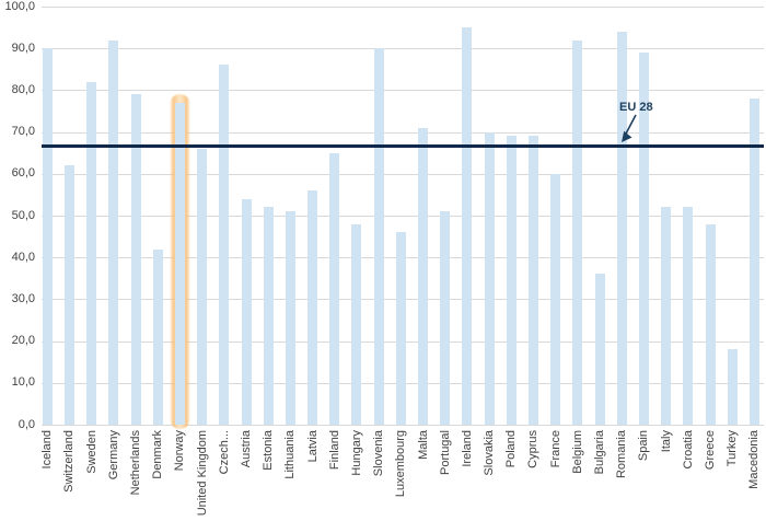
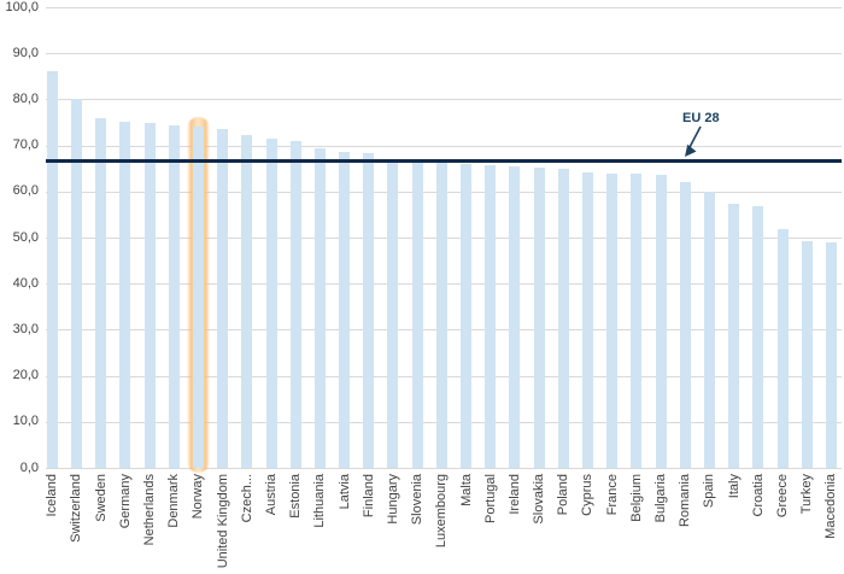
Iceland: 90 -> 86
Switzerland: 62 -> 80
Sweden: 82 -> 76
Germany: 92 -> 75
Netherlands: 79 -> 75
Denmark: 42 -> 74
Norway: 77 -> 74
United Kingdom: 66 -> 74
Czech...: 86 -> 72
Austria: 54 -> 72
Estonia: 52 -> 71
Lithuania: 51 -> 69
Latvia: 56 -> 69
Finland: 65 -> 68
Hungary: 48 -> 66
Slovenia: 90 -> 66
Luxembourg: 46 -> 66
Malta: 71 -> 66
Portugal: 51 -> 66
Ireland: 95 -> 65
Slovakia: 70 -> 65
Poland: 69 -> 65
Cyprus: 69 -> 64
France: 60 -> 64
Belgium: 92 -> 64
Bulgaria: 36 -> 64
Romania: 94 -> 62
Spain: 89 -> 60
Italy: 52 -> 57
Croatia: 52 -> 57
Greece: 48 -> 52
Turkey: 18 -> 49
Macedonia: 78 -> 49
